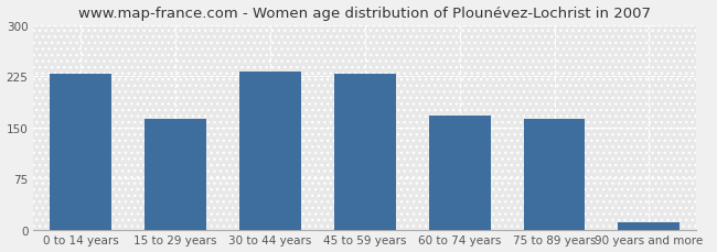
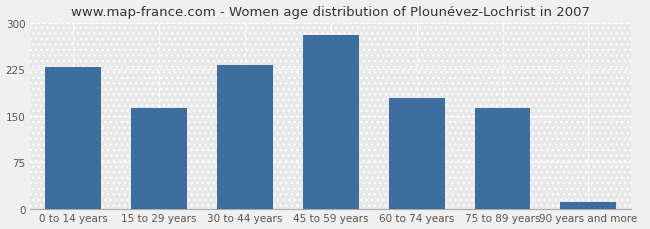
45 to 59 years: 228 -> 280
60 to 74 years: 168 -> 178
